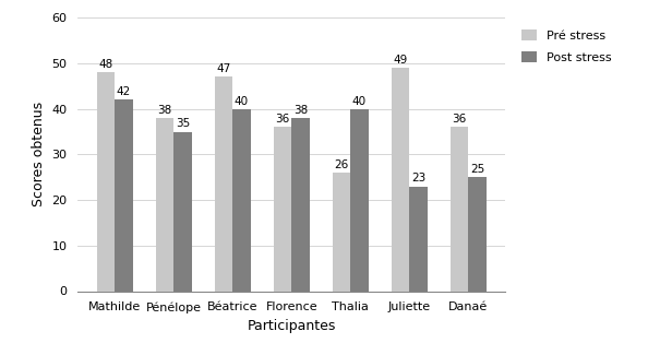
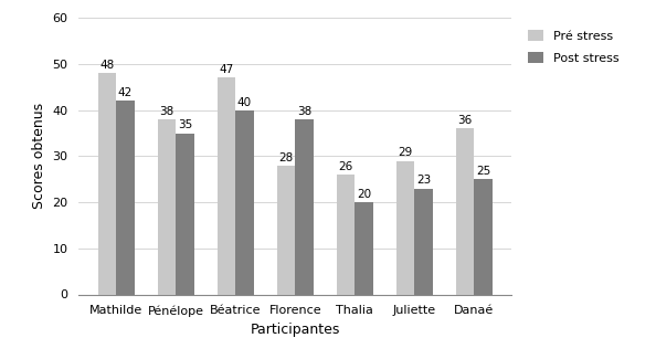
Pré stress/Florence: 36 -> 28
Post stress/Thalia: 40 -> 20
Pré stress/Juliette: 49 -> 29
